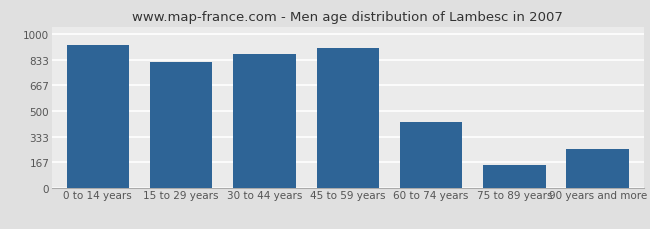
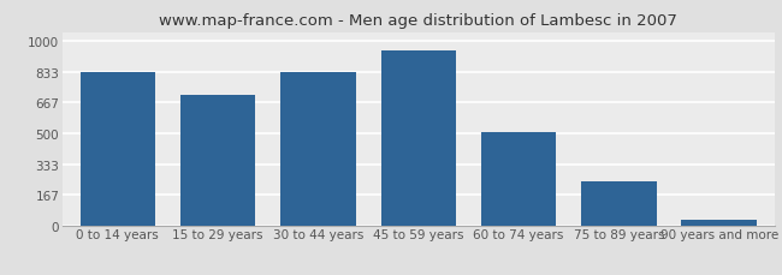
0 to 14 years: 930 -> 830
15 to 29 years: 820 -> 710
30 to 44 years: 870 -> 830
45 to 59 years: 910 -> 950
60 to 74 years: 430 -> 510
75 to 89 years: 150 -> 240
90 years and more: 250 -> 30
